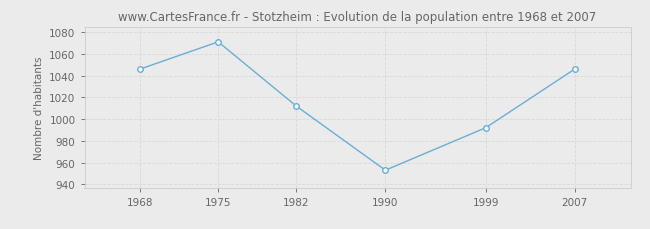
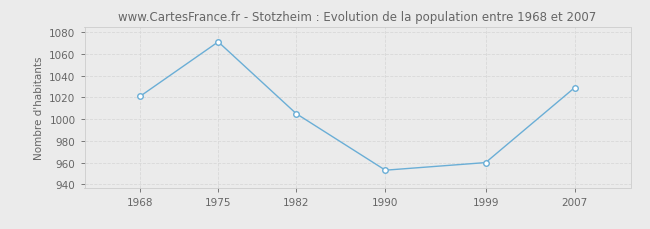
1968: 1046 -> 1021
1982: 1012 -> 1005
1999: 992 -> 960
2007: 1046 -> 1029
